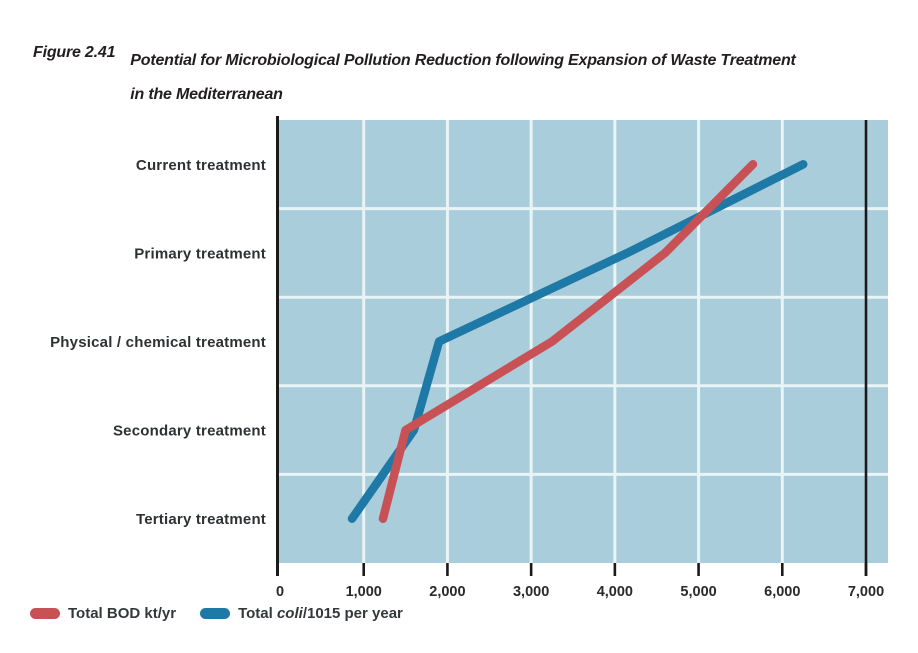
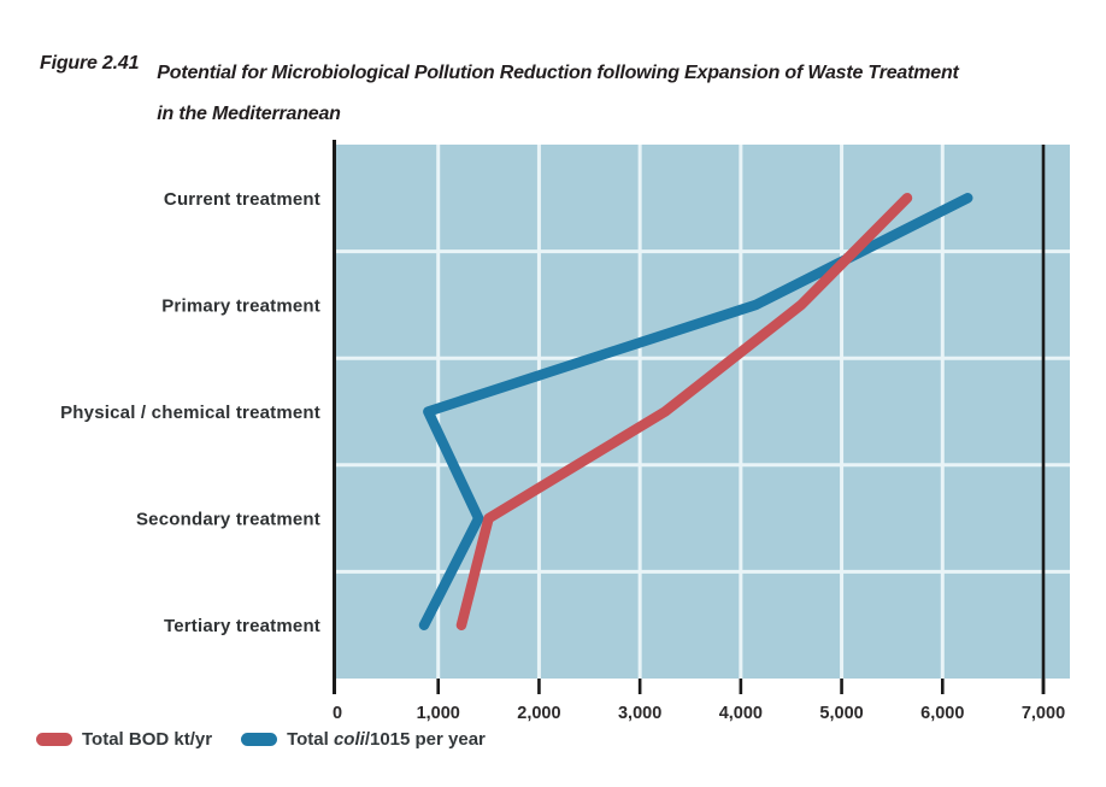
Total coli/1015 per year/Physical / chemical treatment: 1900 -> 900
Total coli/1015 per year/Secondary treatment: 1600 -> 1400
